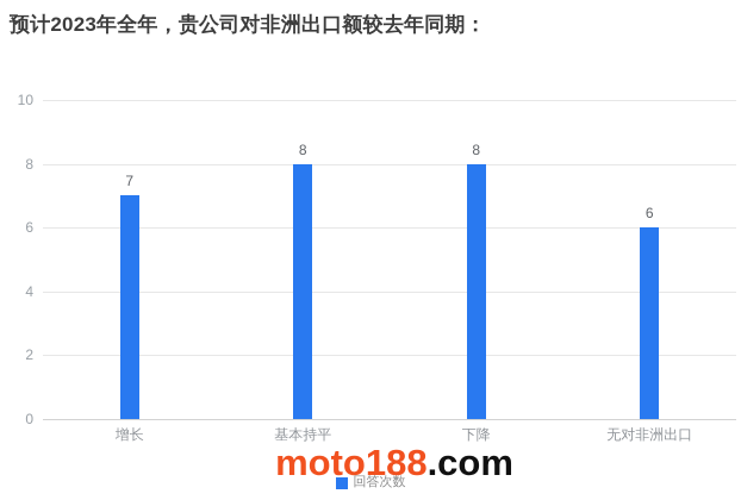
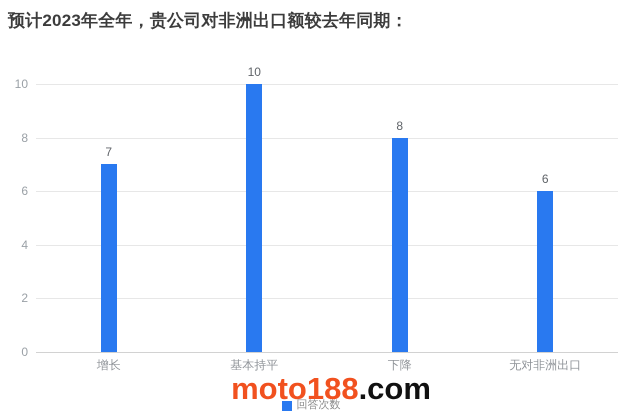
基本持平: 8 -> 10
